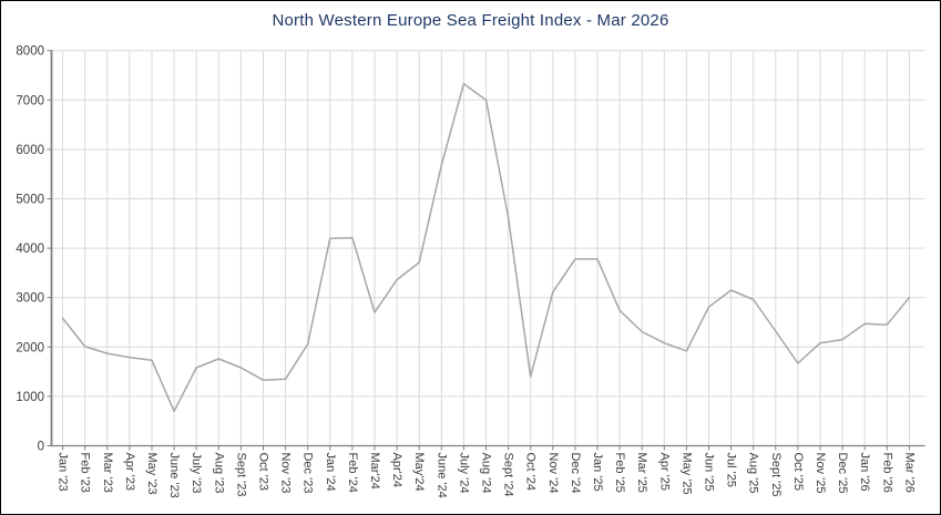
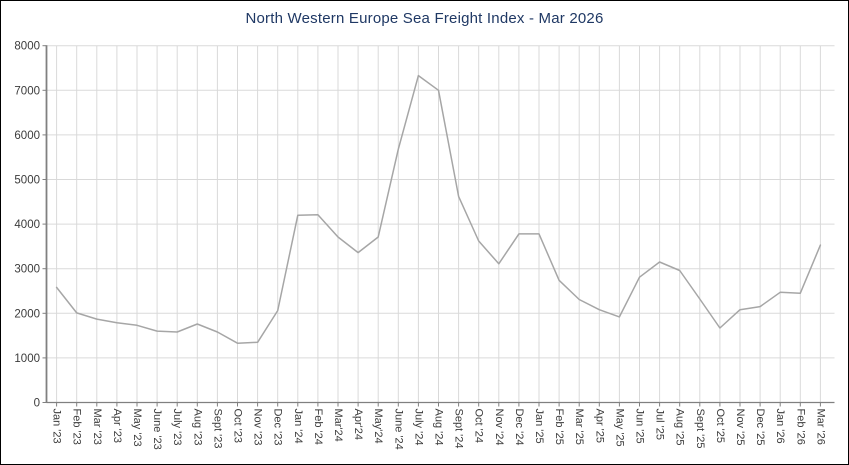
June '23: 700 -> 1600
Mar'24: 2700 -> 3700
Oct '24: 1400 -> 3600
Mar '26: 3000 -> 3500
